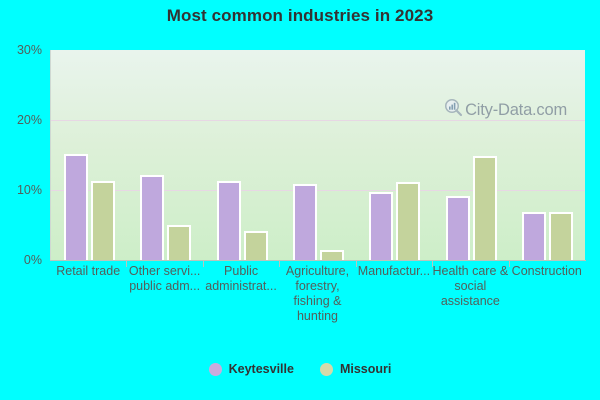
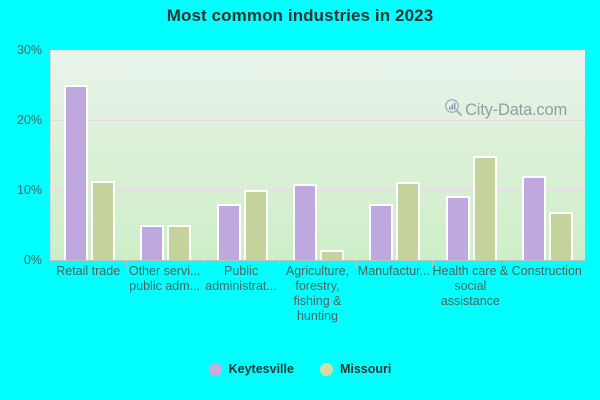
Keytesville/Retail trade: 15% -> 25%
Keytesville/Other servi... public adm...: 12% -> 5%
Keytesville/Public administrat...: 11% -> 8%
Missouri/Public administrat...: 4% -> 10%
Keytesville/Manufactur...: 10% -> 8%
Keytesville/Construction: 7% -> 12%
